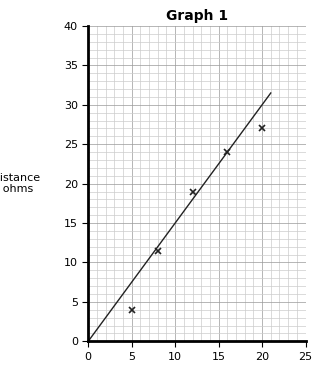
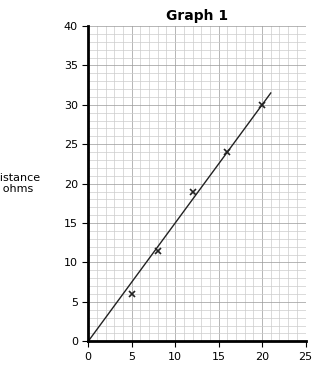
5: 4.0 -> 6.0
20: 27.0 -> 30.0
